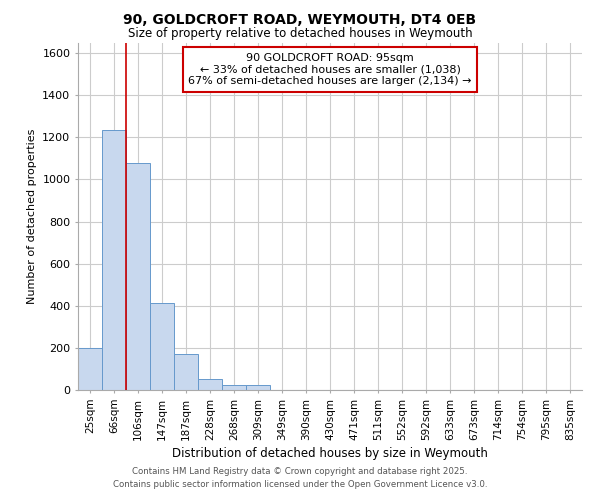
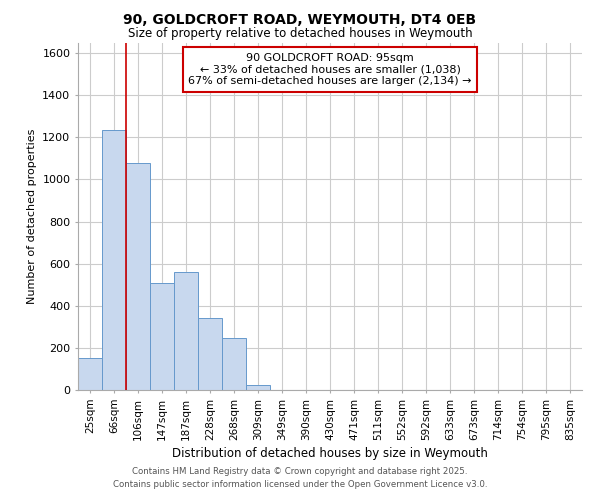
25sqm: 200 -> 150
147sqm: 415 -> 510
187sqm: 170 -> 560
228sqm: 50 -> 340
268sqm: 25 -> 245
